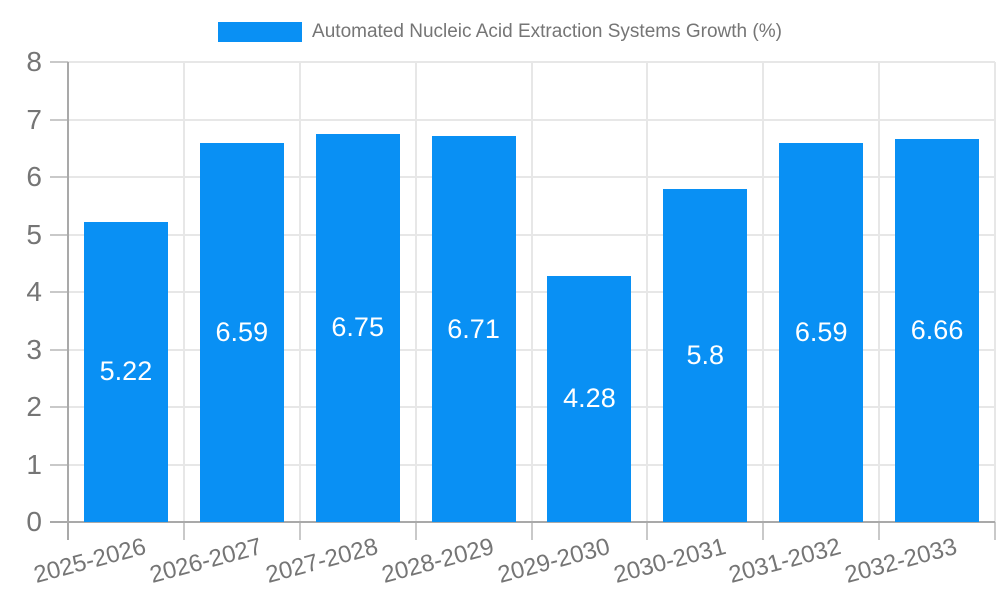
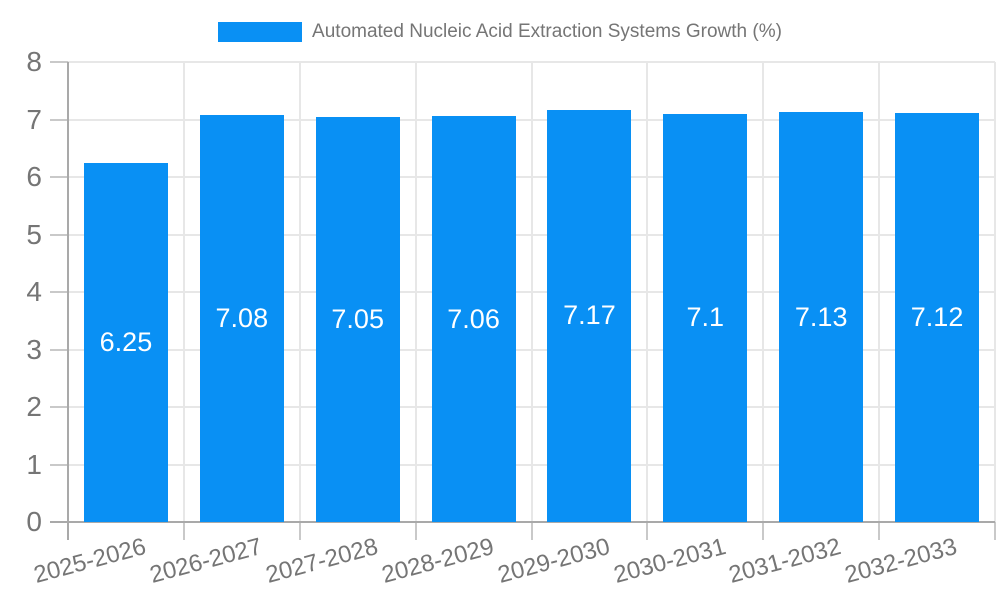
2025-2026: 5.22 -> 6.25
2026-2027: 6.59 -> 7.08
2027-2028: 6.75 -> 7.05
2028-2029: 6.71 -> 7.06
2029-2030: 4.28 -> 7.17
2030-2031: 5.8 -> 7.1
2031-2032: 6.59 -> 7.13
2032-2033: 6.66 -> 7.12
